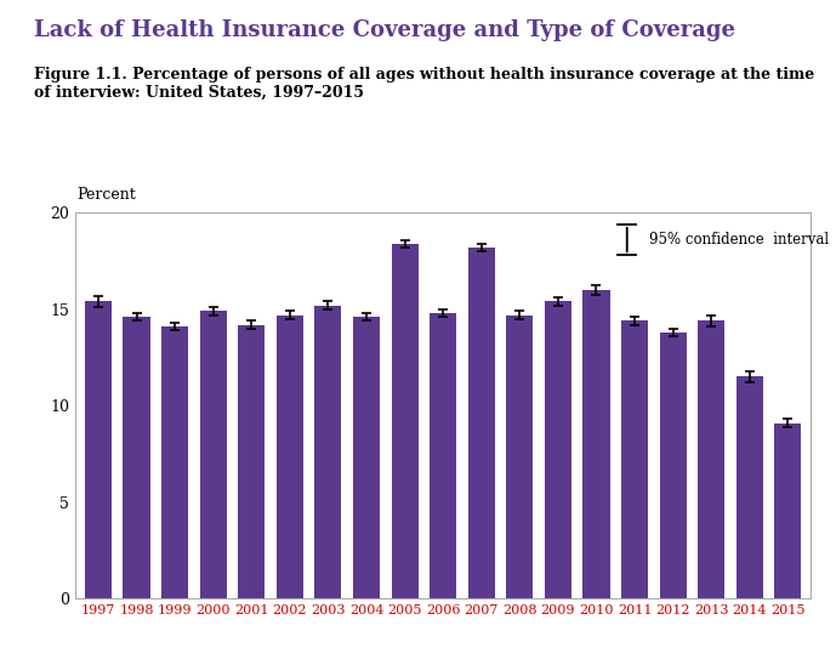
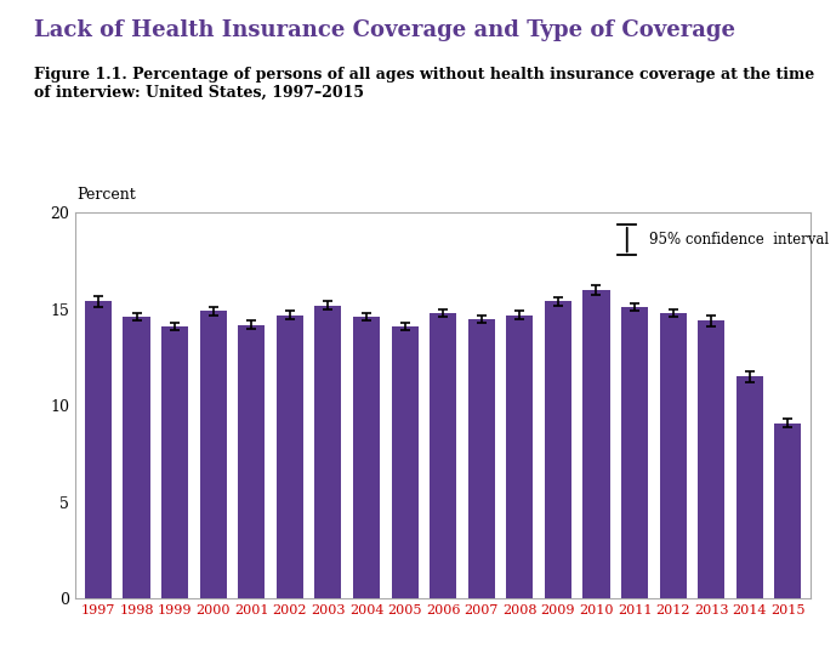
2005: 18.4 -> 14.1
2007: 18.2 -> 14.5
2011: 14.4 -> 15.1
2012: 13.8 -> 14.8
